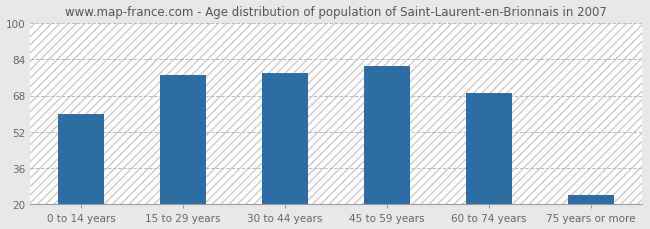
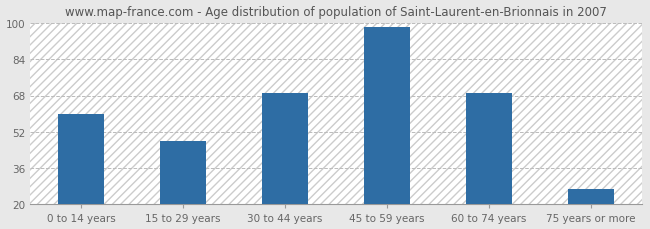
15 to 29 years: 77 -> 48
30 to 44 years: 78 -> 69
45 to 59 years: 81 -> 98
75 years or more: 24 -> 27
